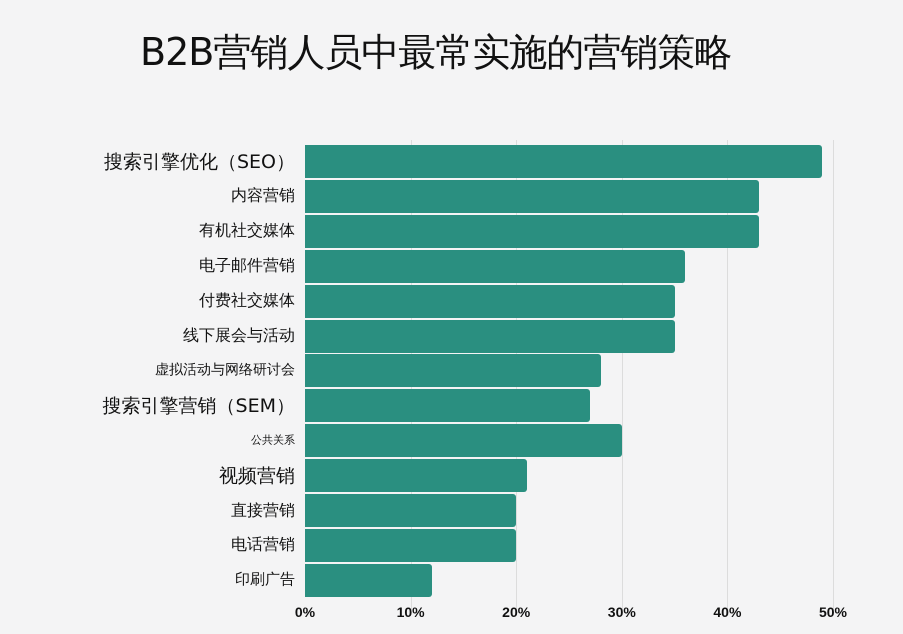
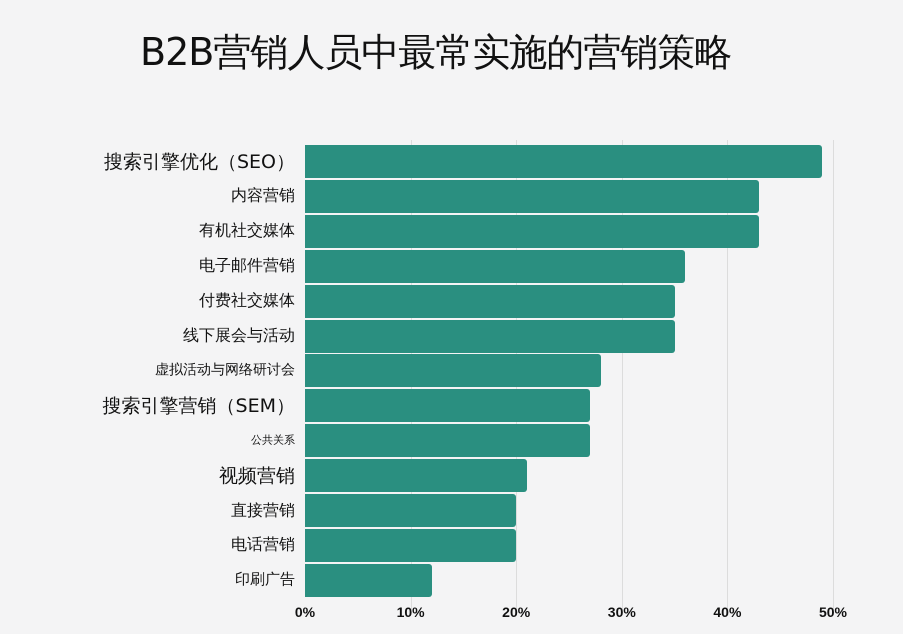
公共关系: 30% -> 27%
